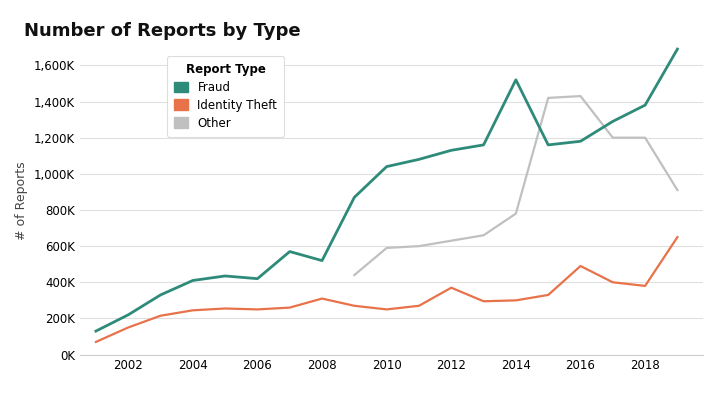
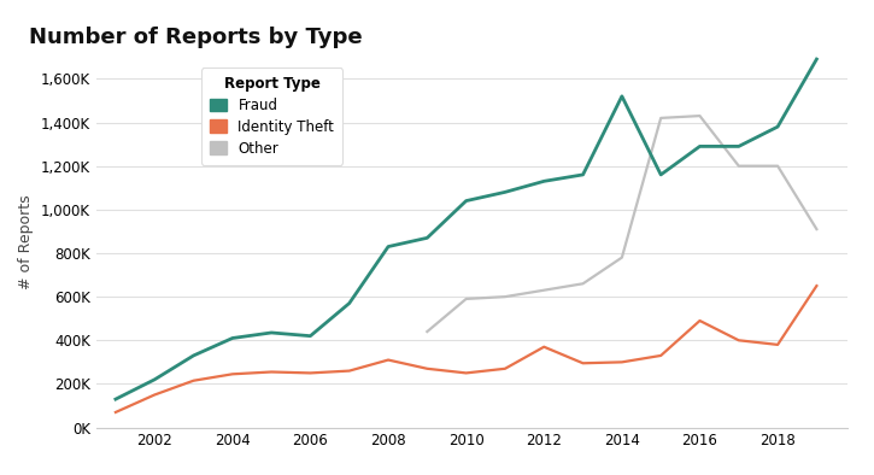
Fraud/2008: 520K -> 830K
Fraud/2016: 1,180K -> 1,290K
